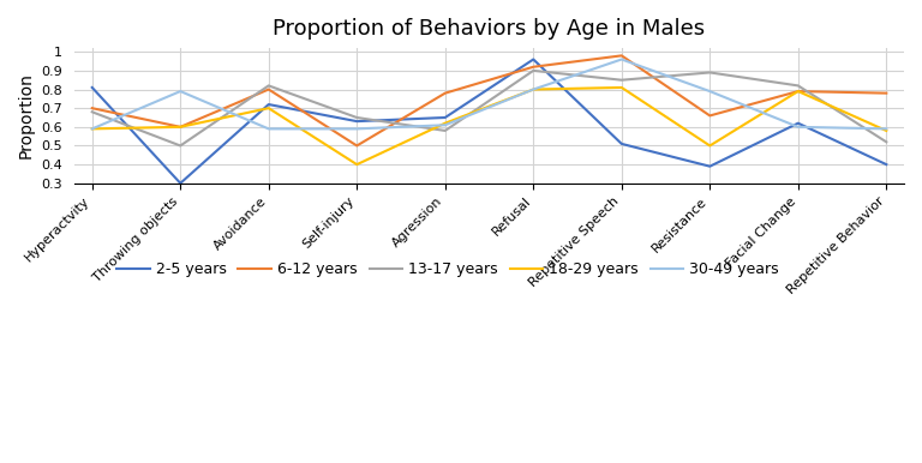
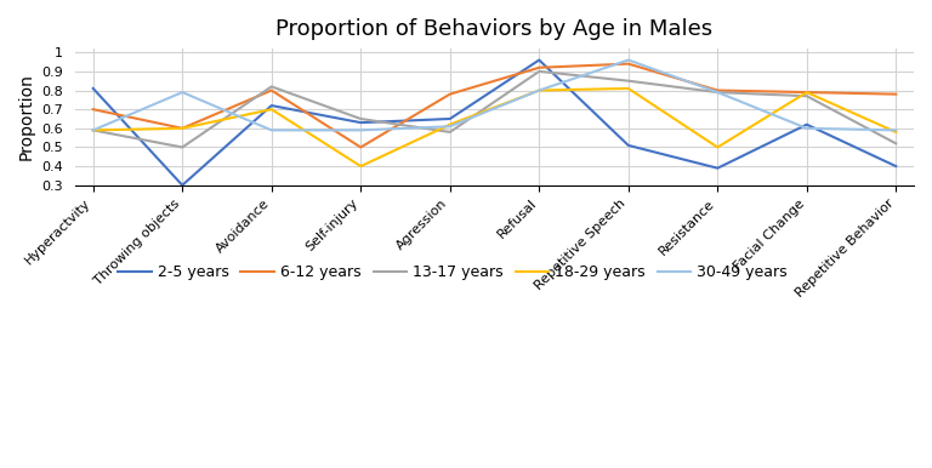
13-17 years/Hyperactvity: 0.68 -> 0.59
6-12 years/Repetitive Speech: 0.98 -> 0.94
6-12 years/Resistance: 0.66 -> 0.80
13-17 years/Resistance: 0.89 -> 0.79
13-17 years/Facial Change: 0.82 -> 0.77
